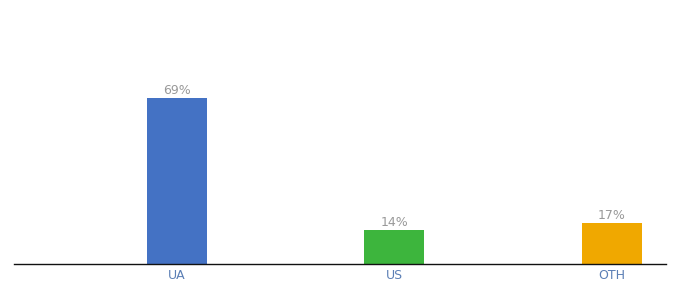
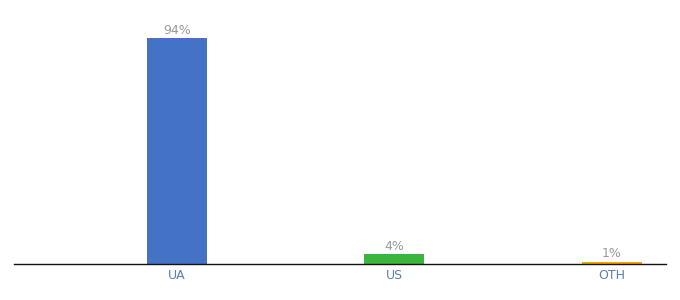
UA: 69% -> 94%
US: 14% -> 4%
OTH: 17% -> 1%
